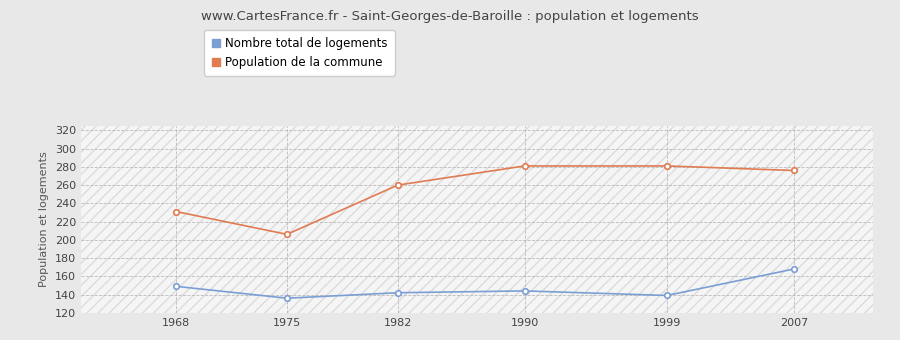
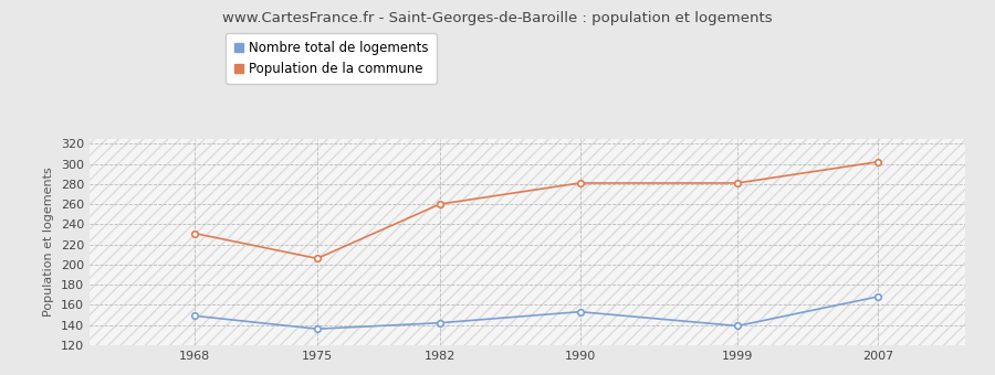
Nombre total de logements/1990: 144 -> 153
Population de la commune/2007: 276 -> 302
